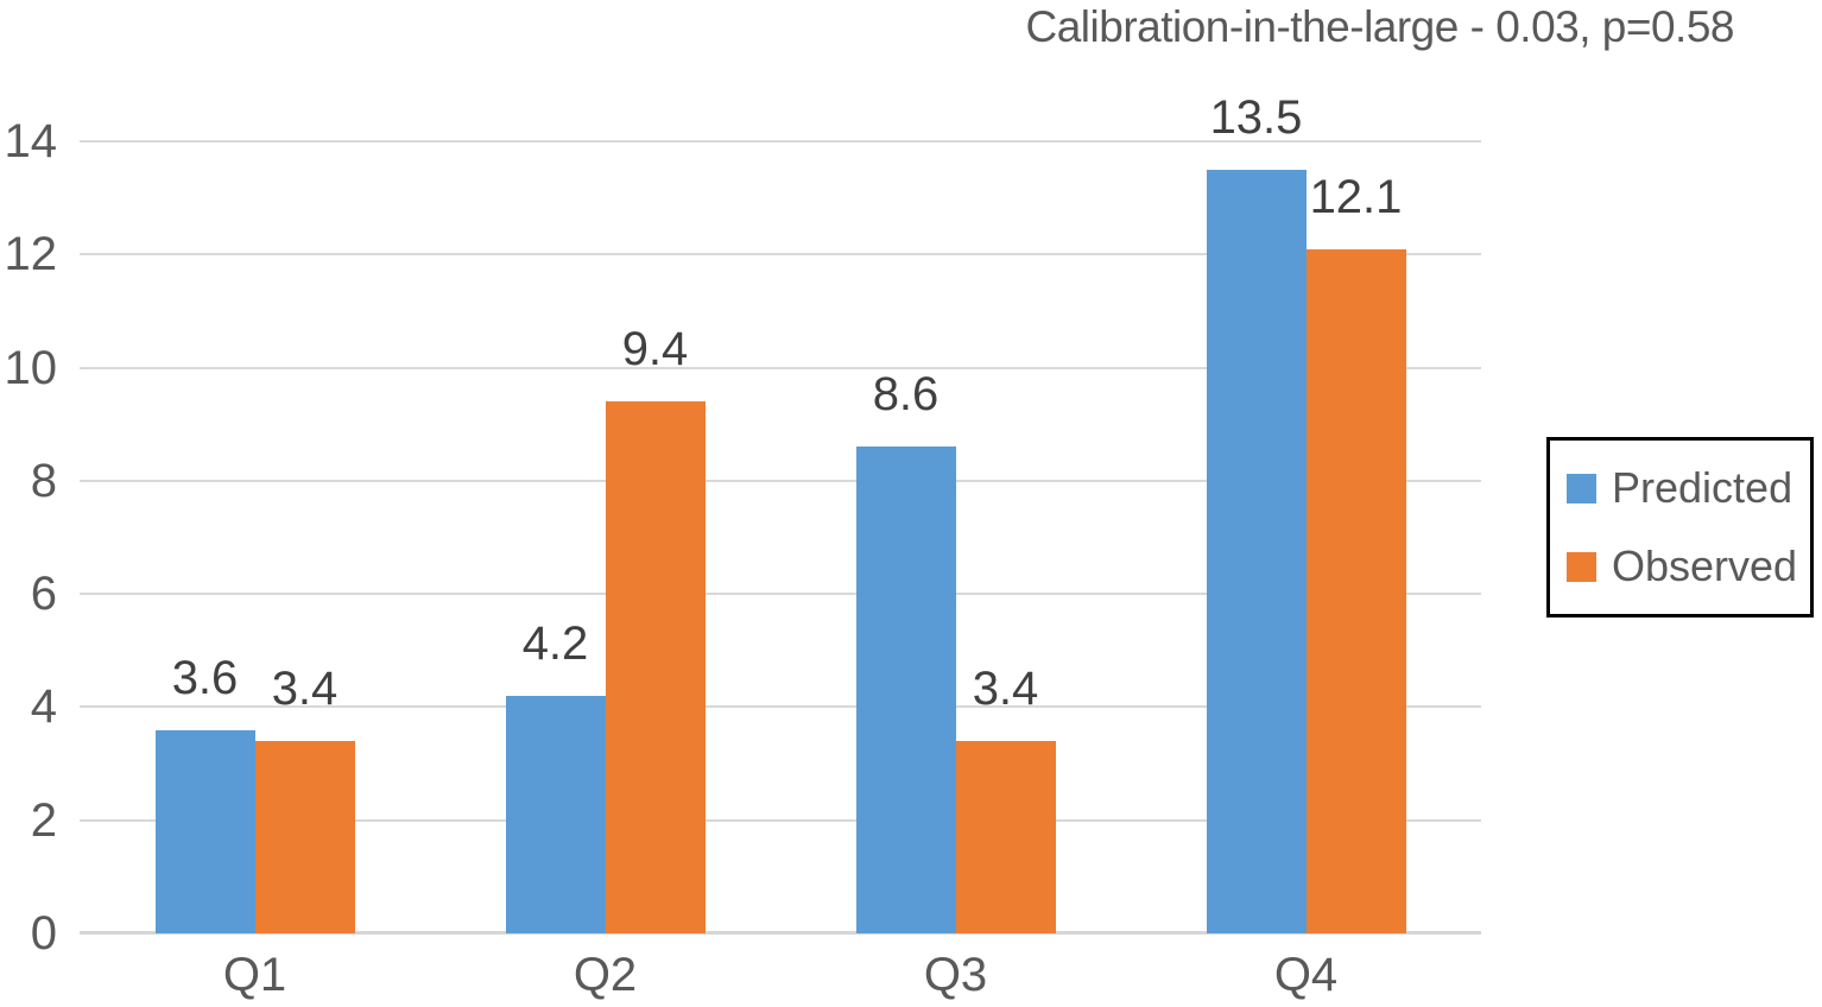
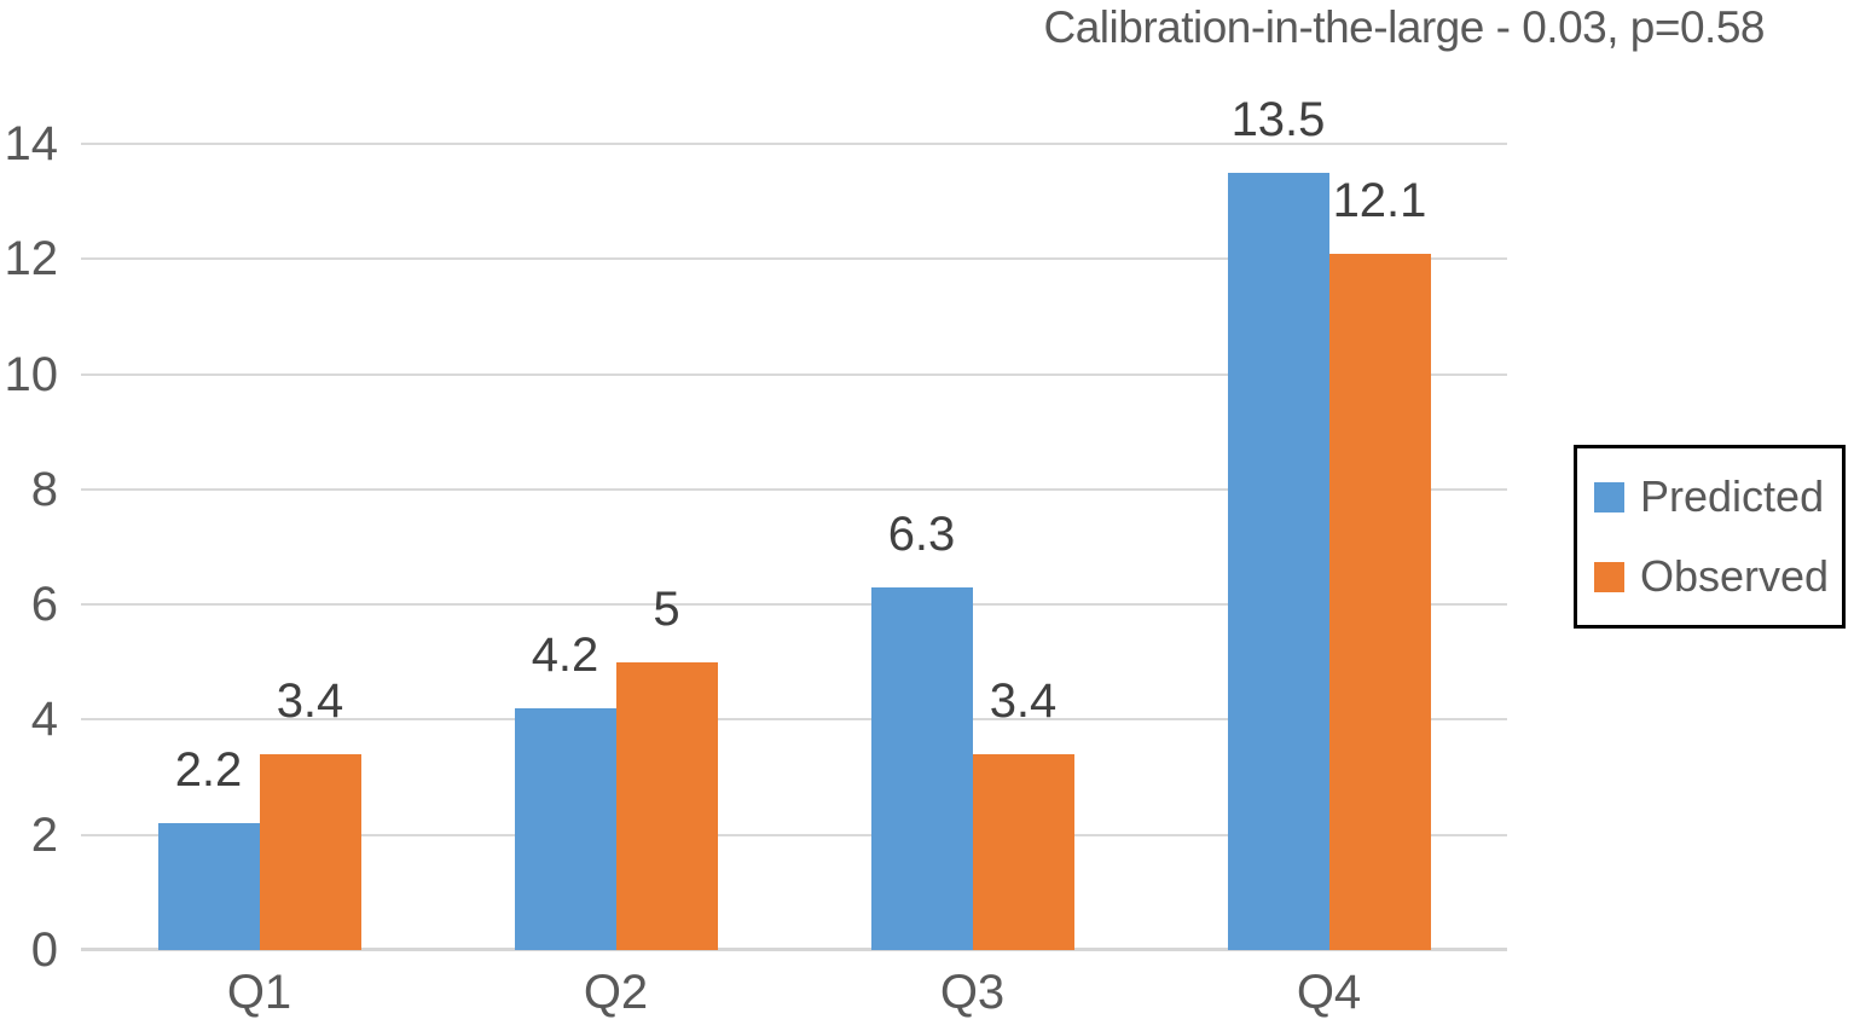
Predicted/Q1: 3.6 -> 2.2
Observed/Q2: 9.4 -> 5
Predicted/Q3: 8.6 -> 6.3
